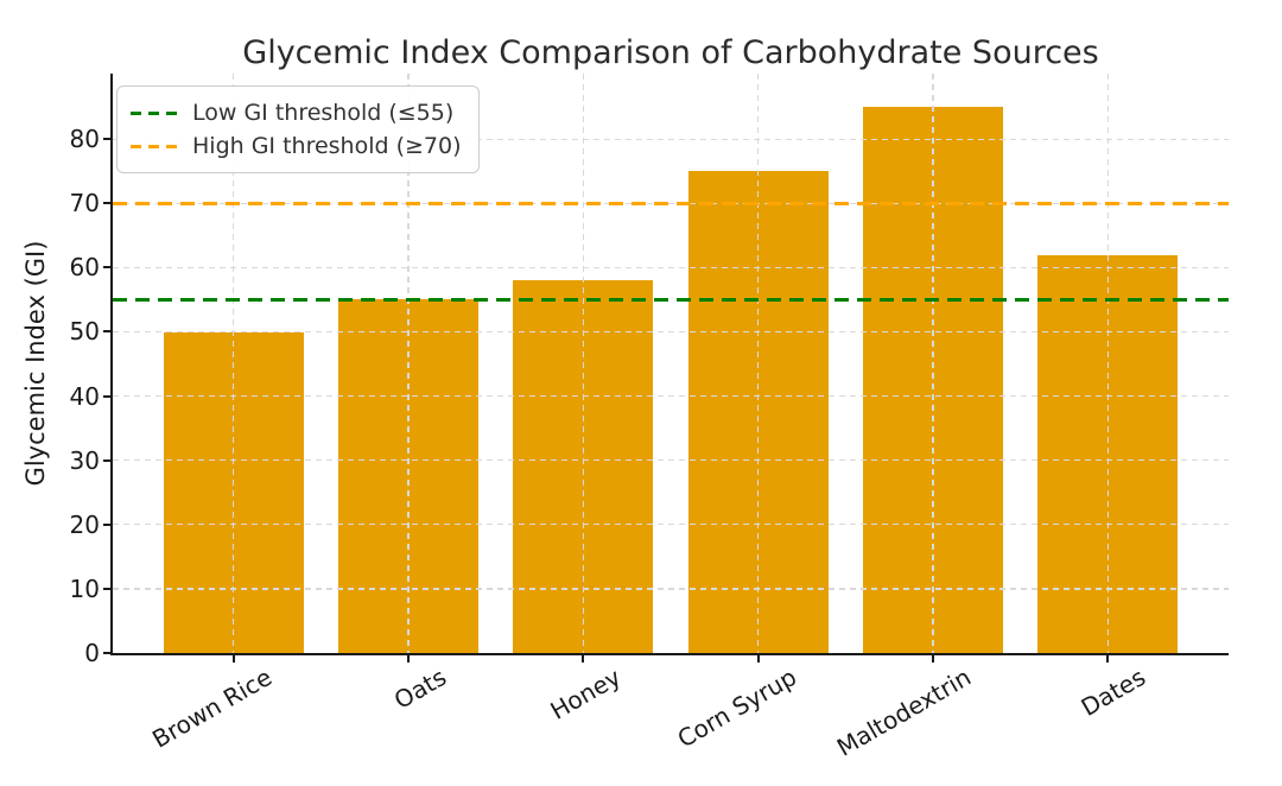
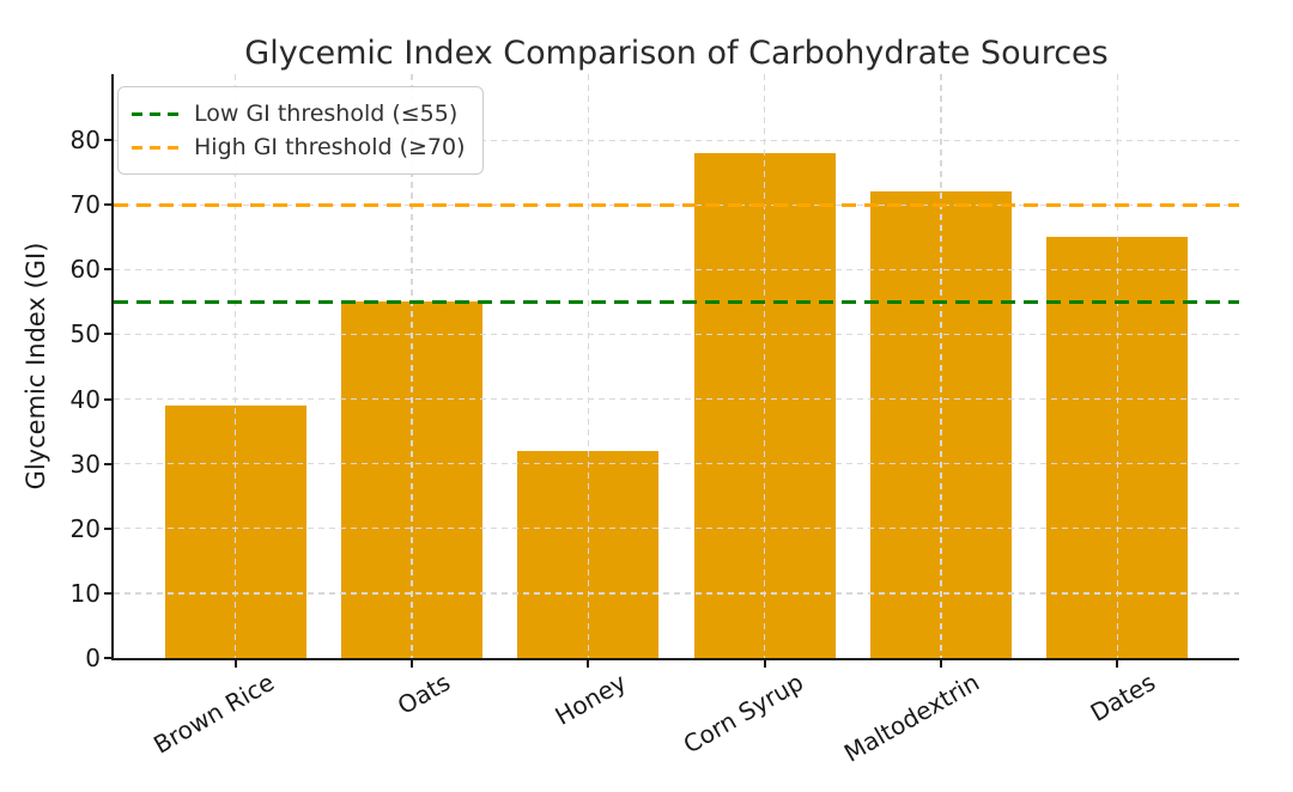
Brown Rice: 50 -> 39
Honey: 58 -> 32
Corn Syrup: 75 -> 78
Maltodextrin: 85 -> 72
Dates: 62 -> 65
